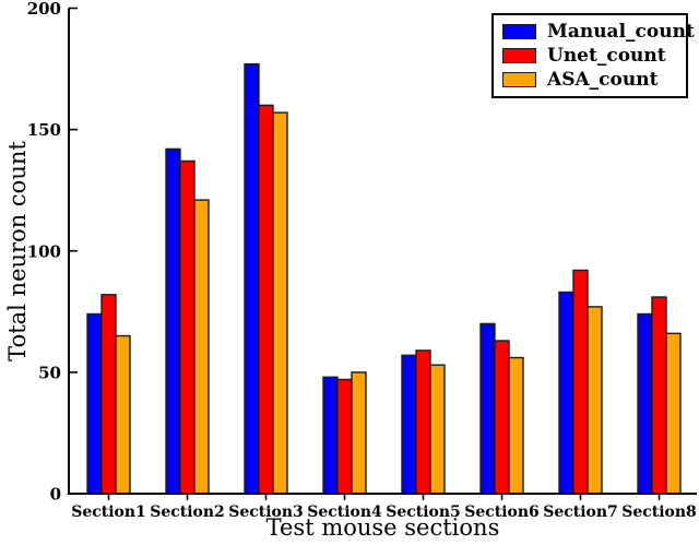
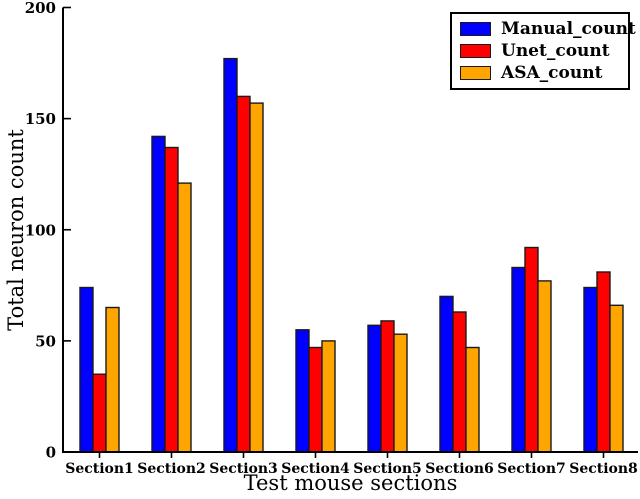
Unet_count/Section1: 82 -> 35
Manual_count/Section4: 48 -> 55
ASA_count/Section6: 56 -> 47
